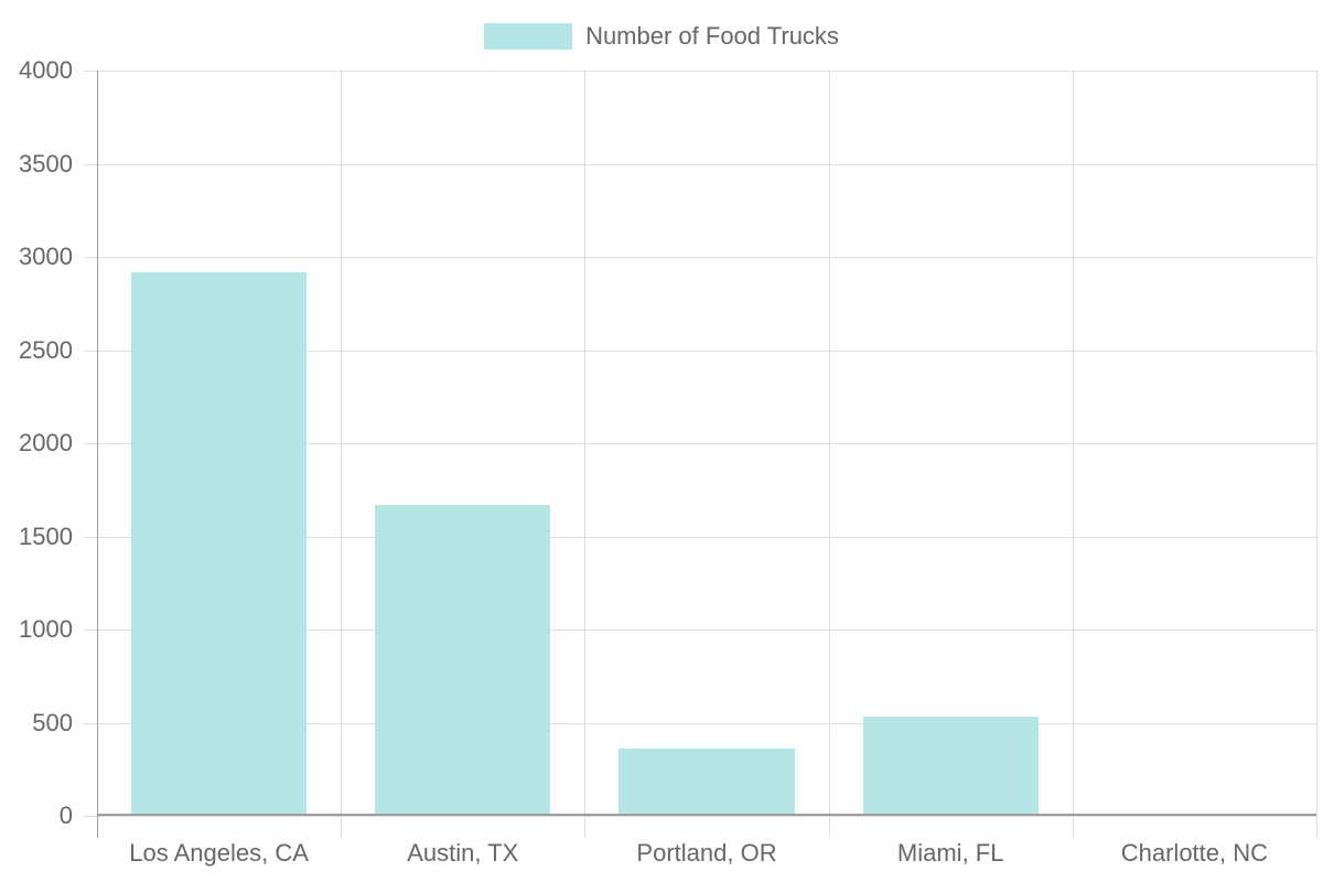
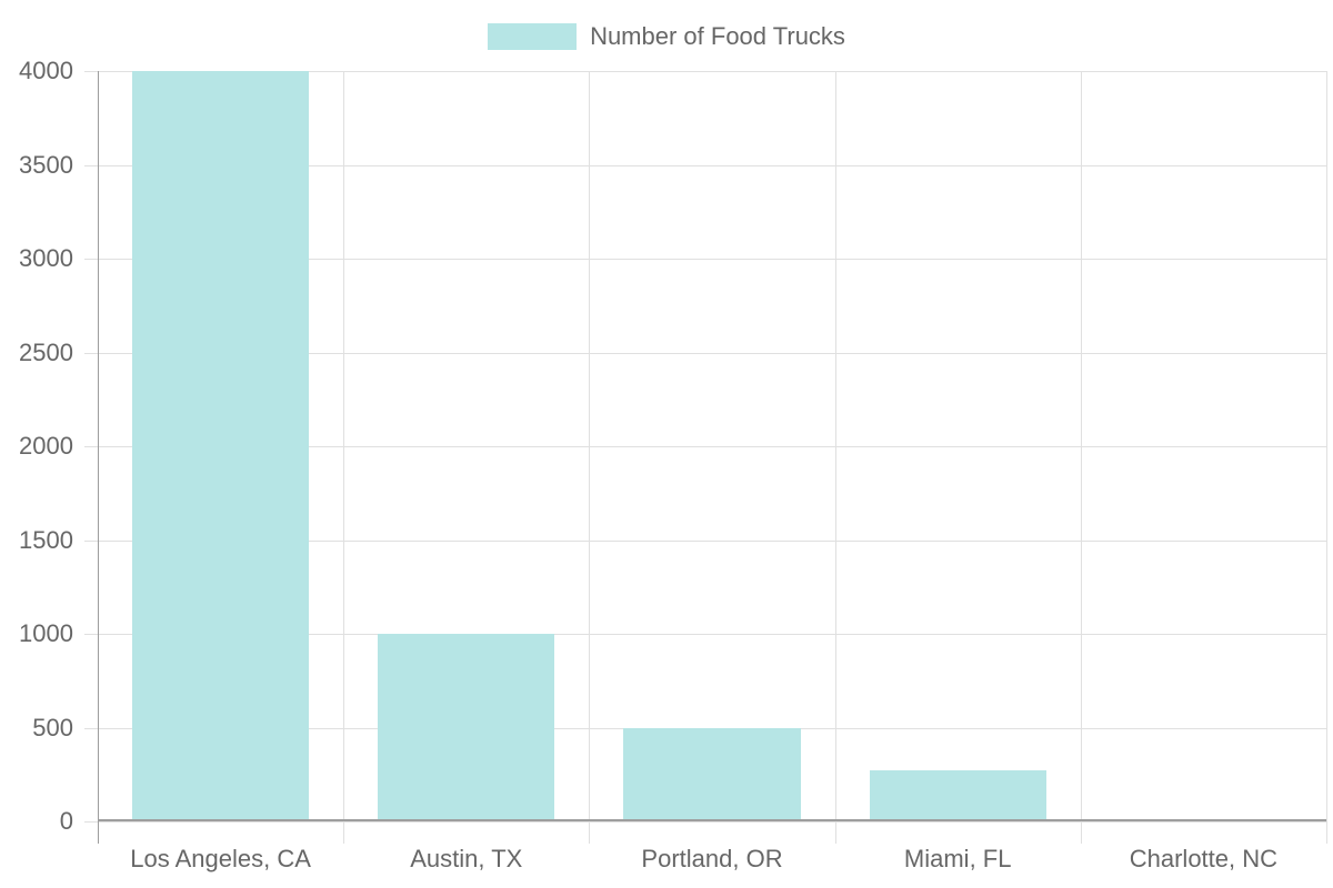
Los Angeles, CA: 2920 -> 4000
Austin, TX: 1670 -> 1000
Portland, OR: 360 -> 500
Miami, FL: 530 -> 280
